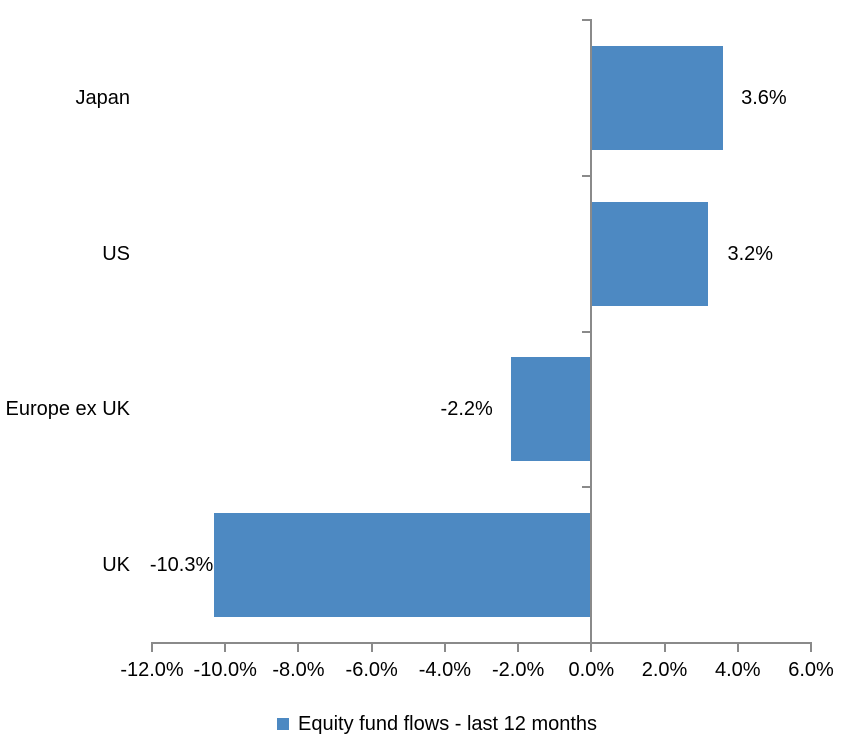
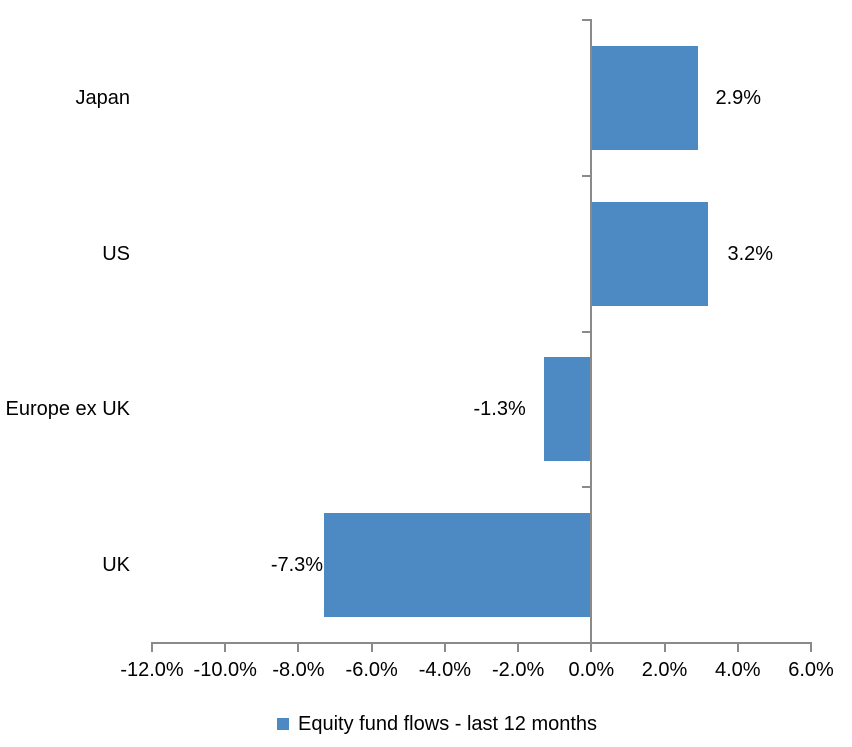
Japan: 3.6% -> 2.9%
Europe ex UK: -2.2% -> -1.3%
UK: -10.3% -> -7.3%
